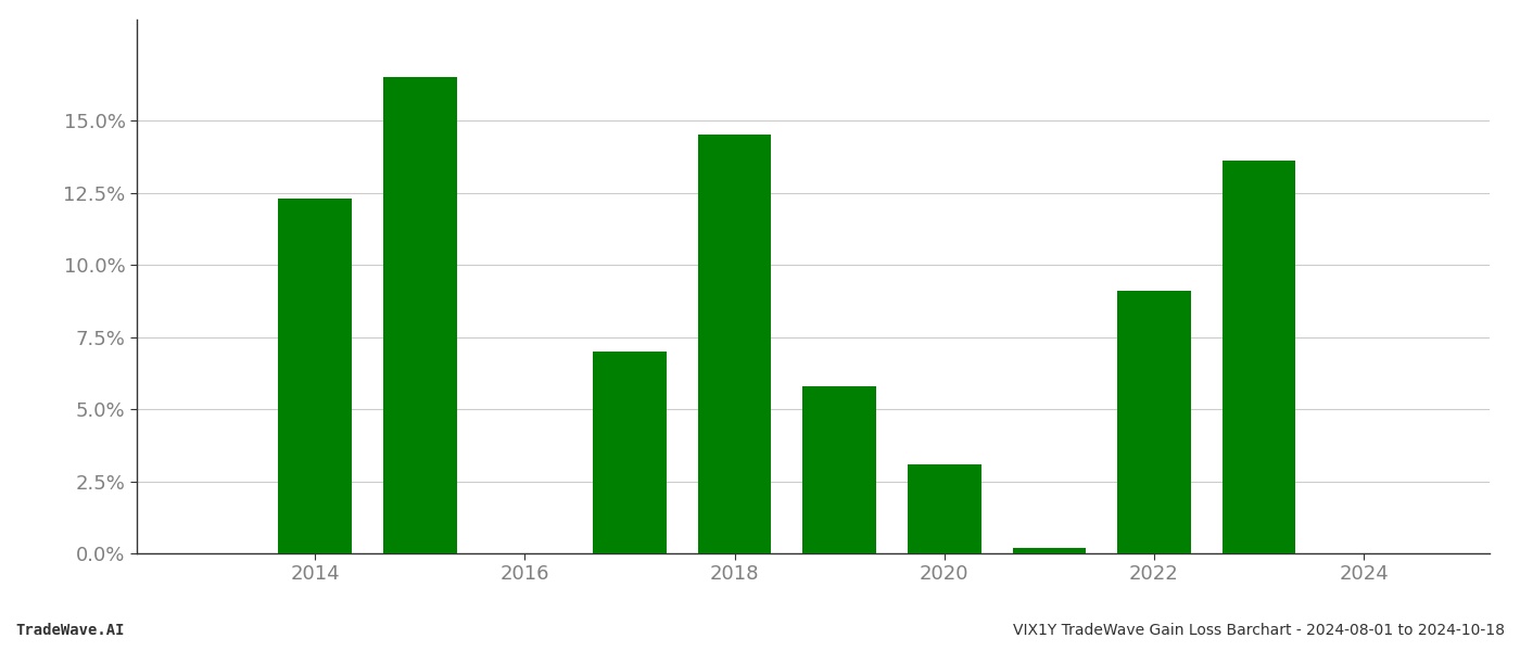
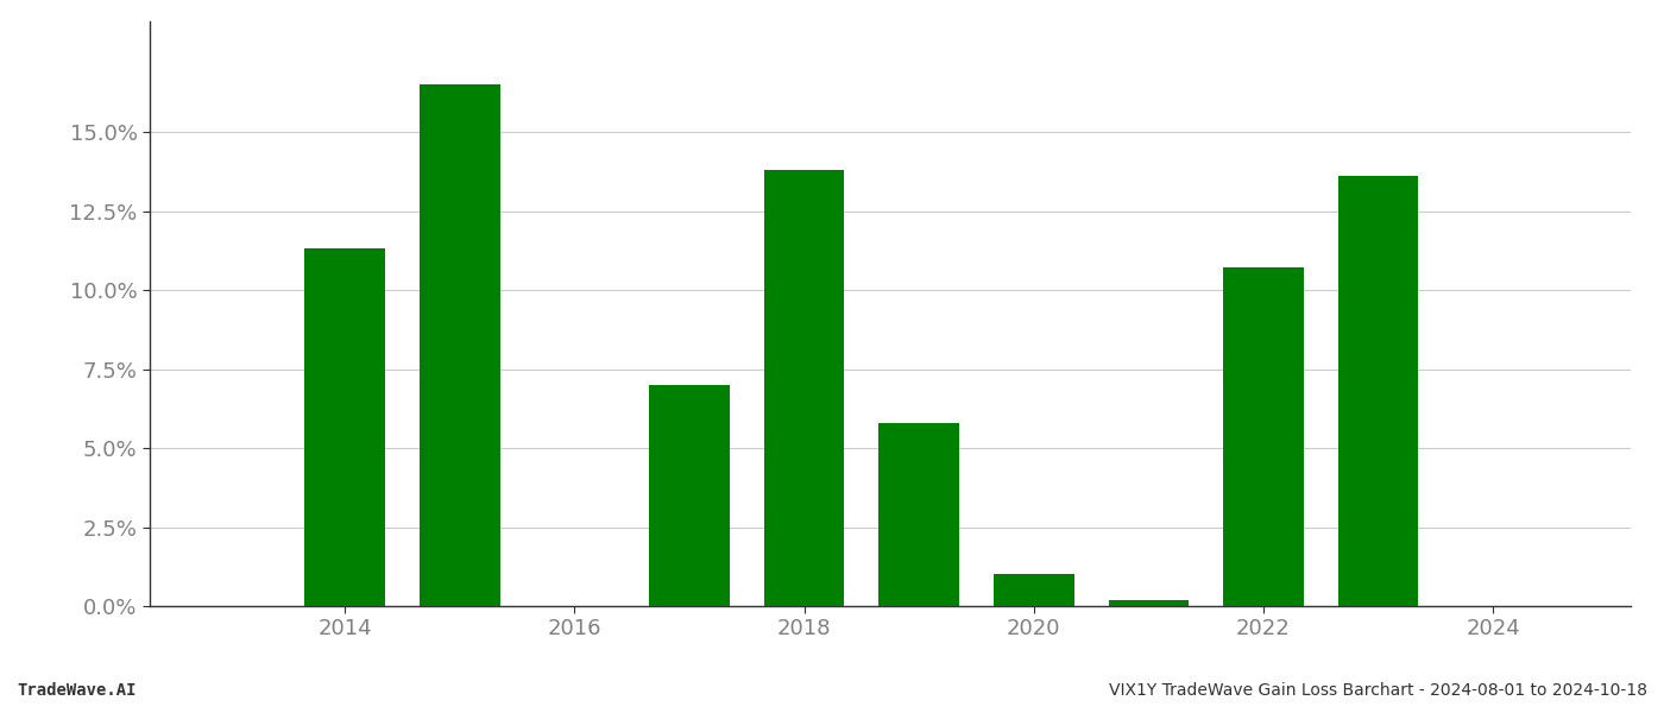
2014: 12.3% -> 11.3%
2018: 14.5% -> 13.8%
2020: 3.1% -> 1.0%
2022: 9.1% -> 10.7%
